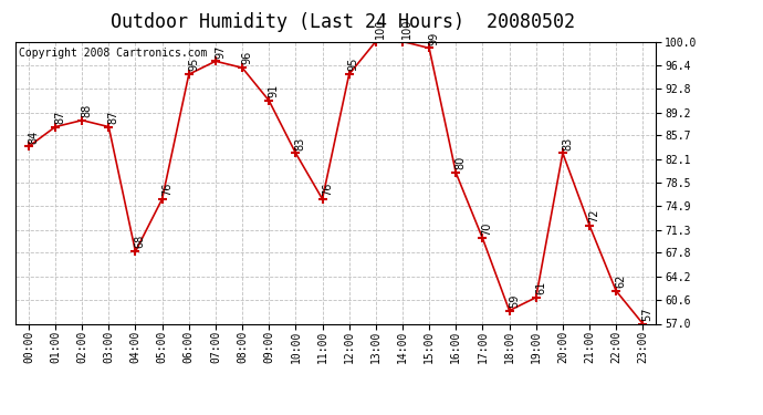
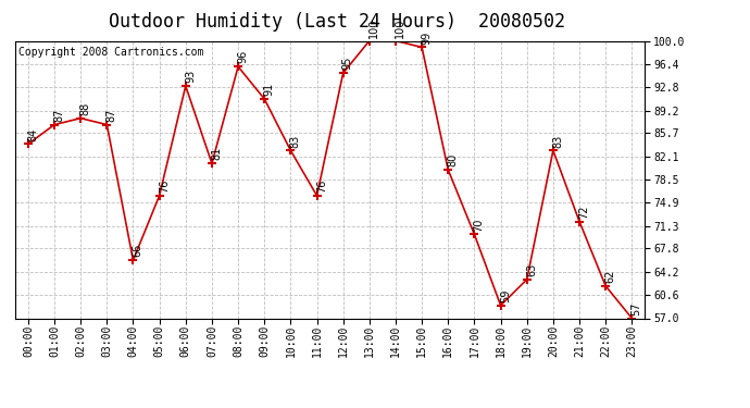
04:00: 68 -> 66
06:00: 95 -> 93
07:00: 97 -> 81
19:00: 61 -> 63
